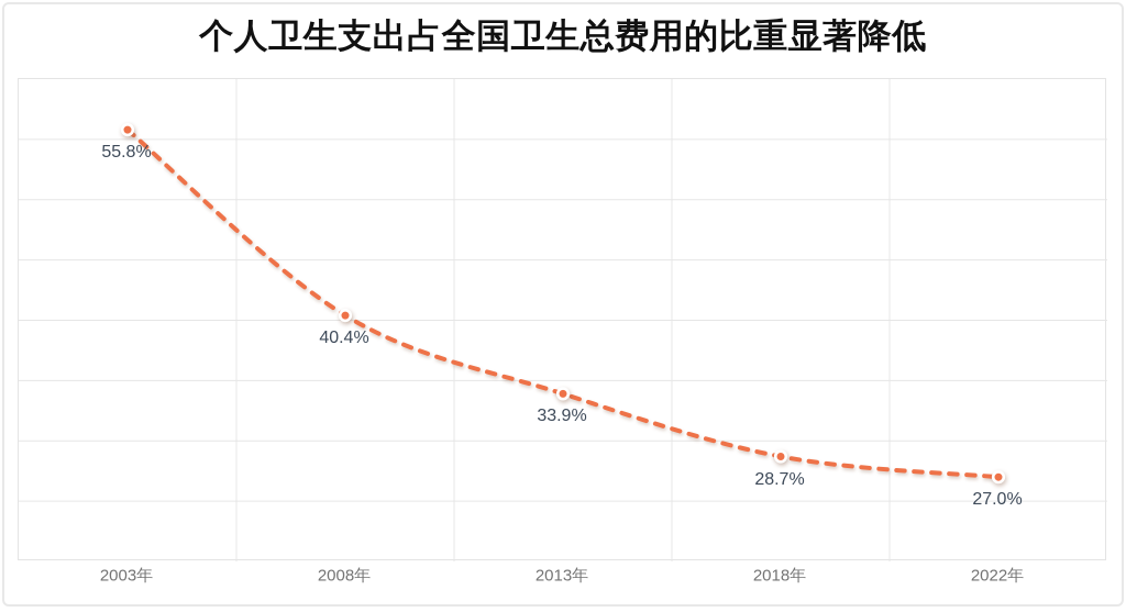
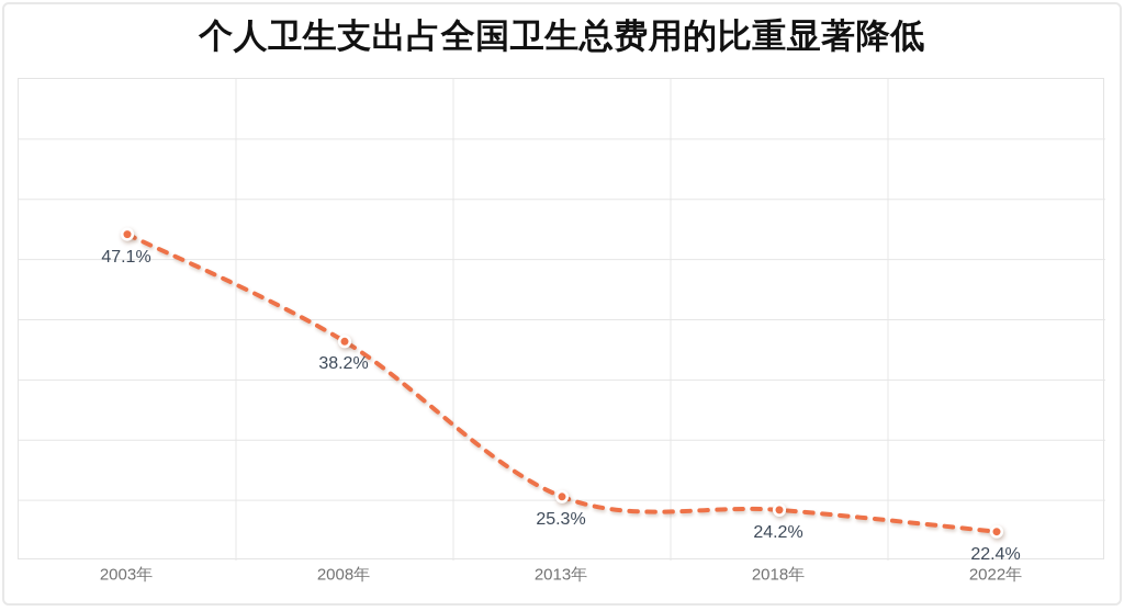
2003年: 55.8% -> 47.1%
2008年: 40.4% -> 38.2%
2013年: 33.9% -> 25.3%
2018年: 28.7% -> 24.2%
2022年: 27.0% -> 22.4%
